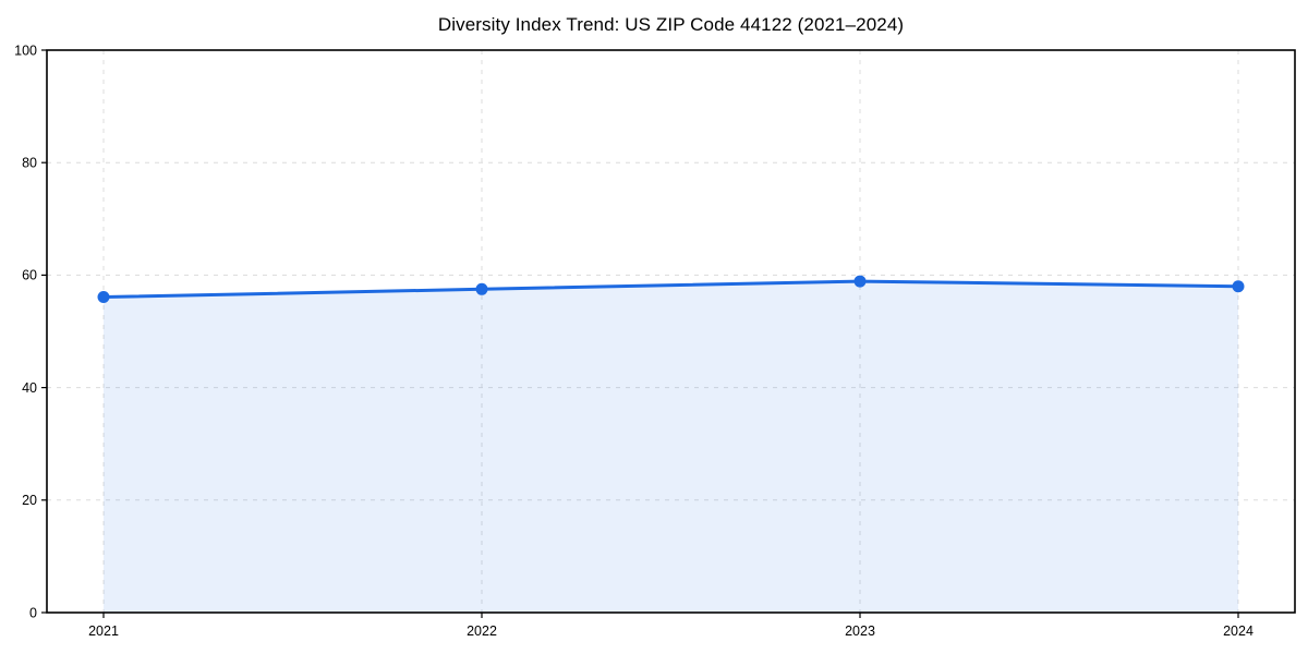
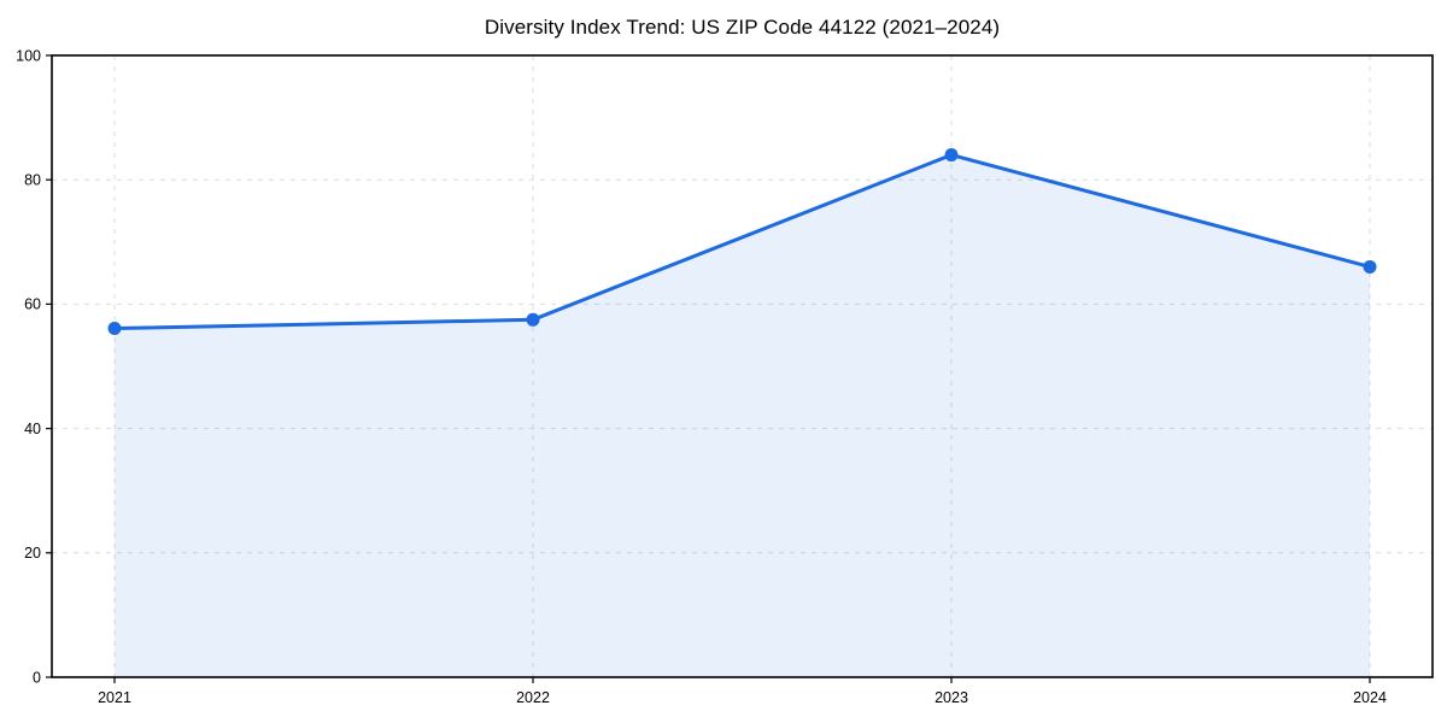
2023: 59 -> 84
2024: 58 -> 66
